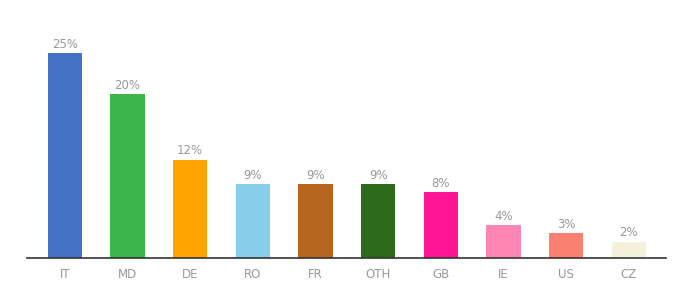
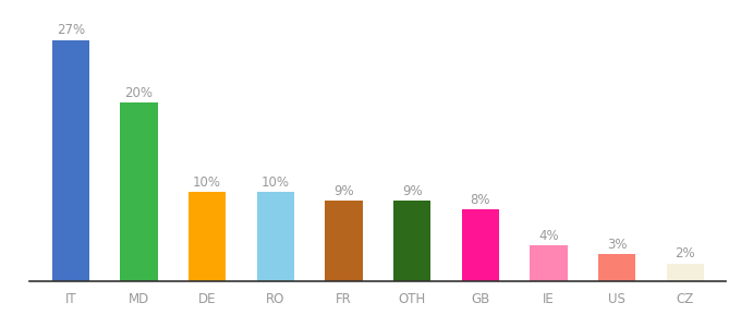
IT: 25% -> 27%
DE: 12% -> 10%
RO: 9% -> 10%
